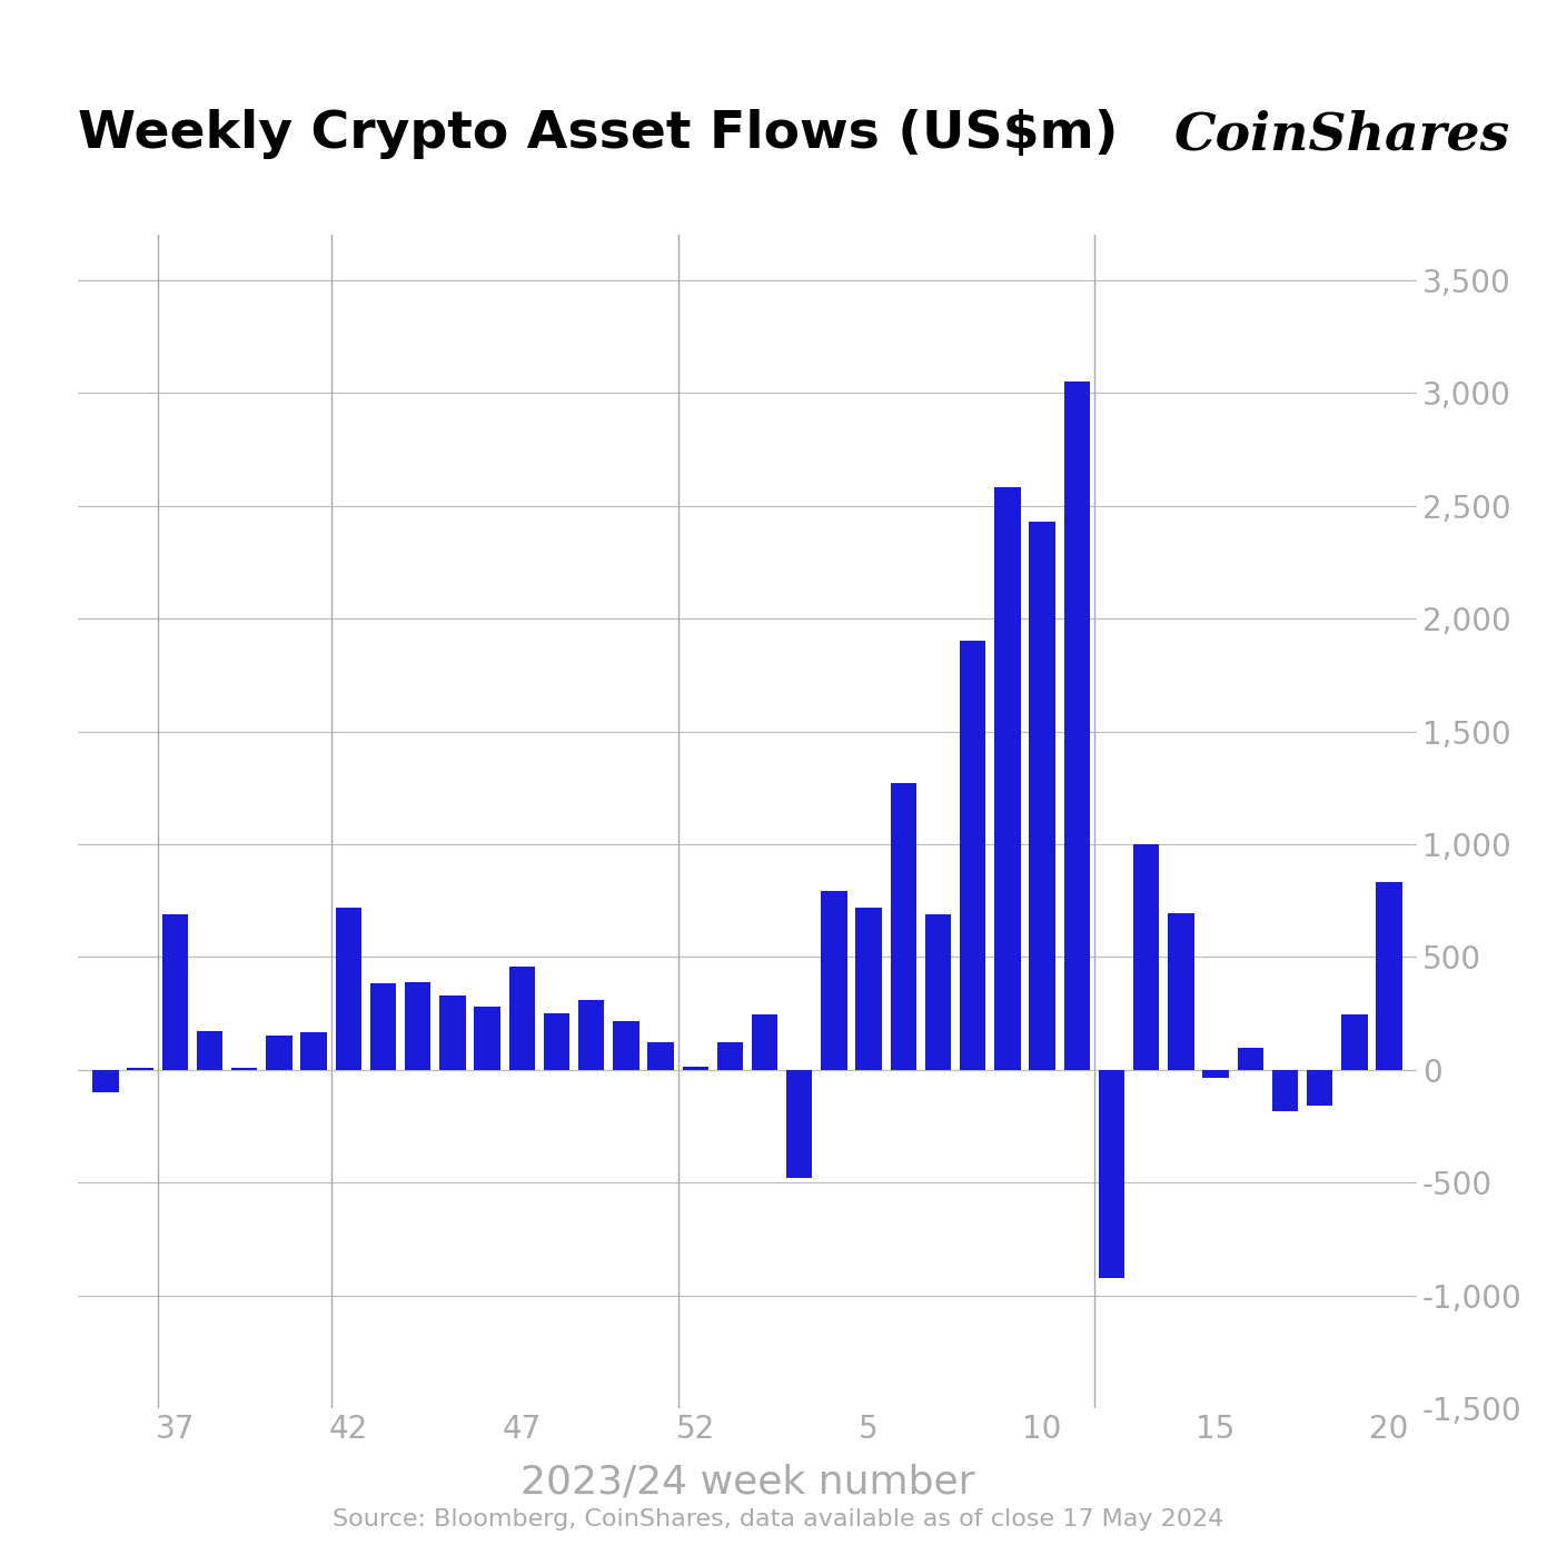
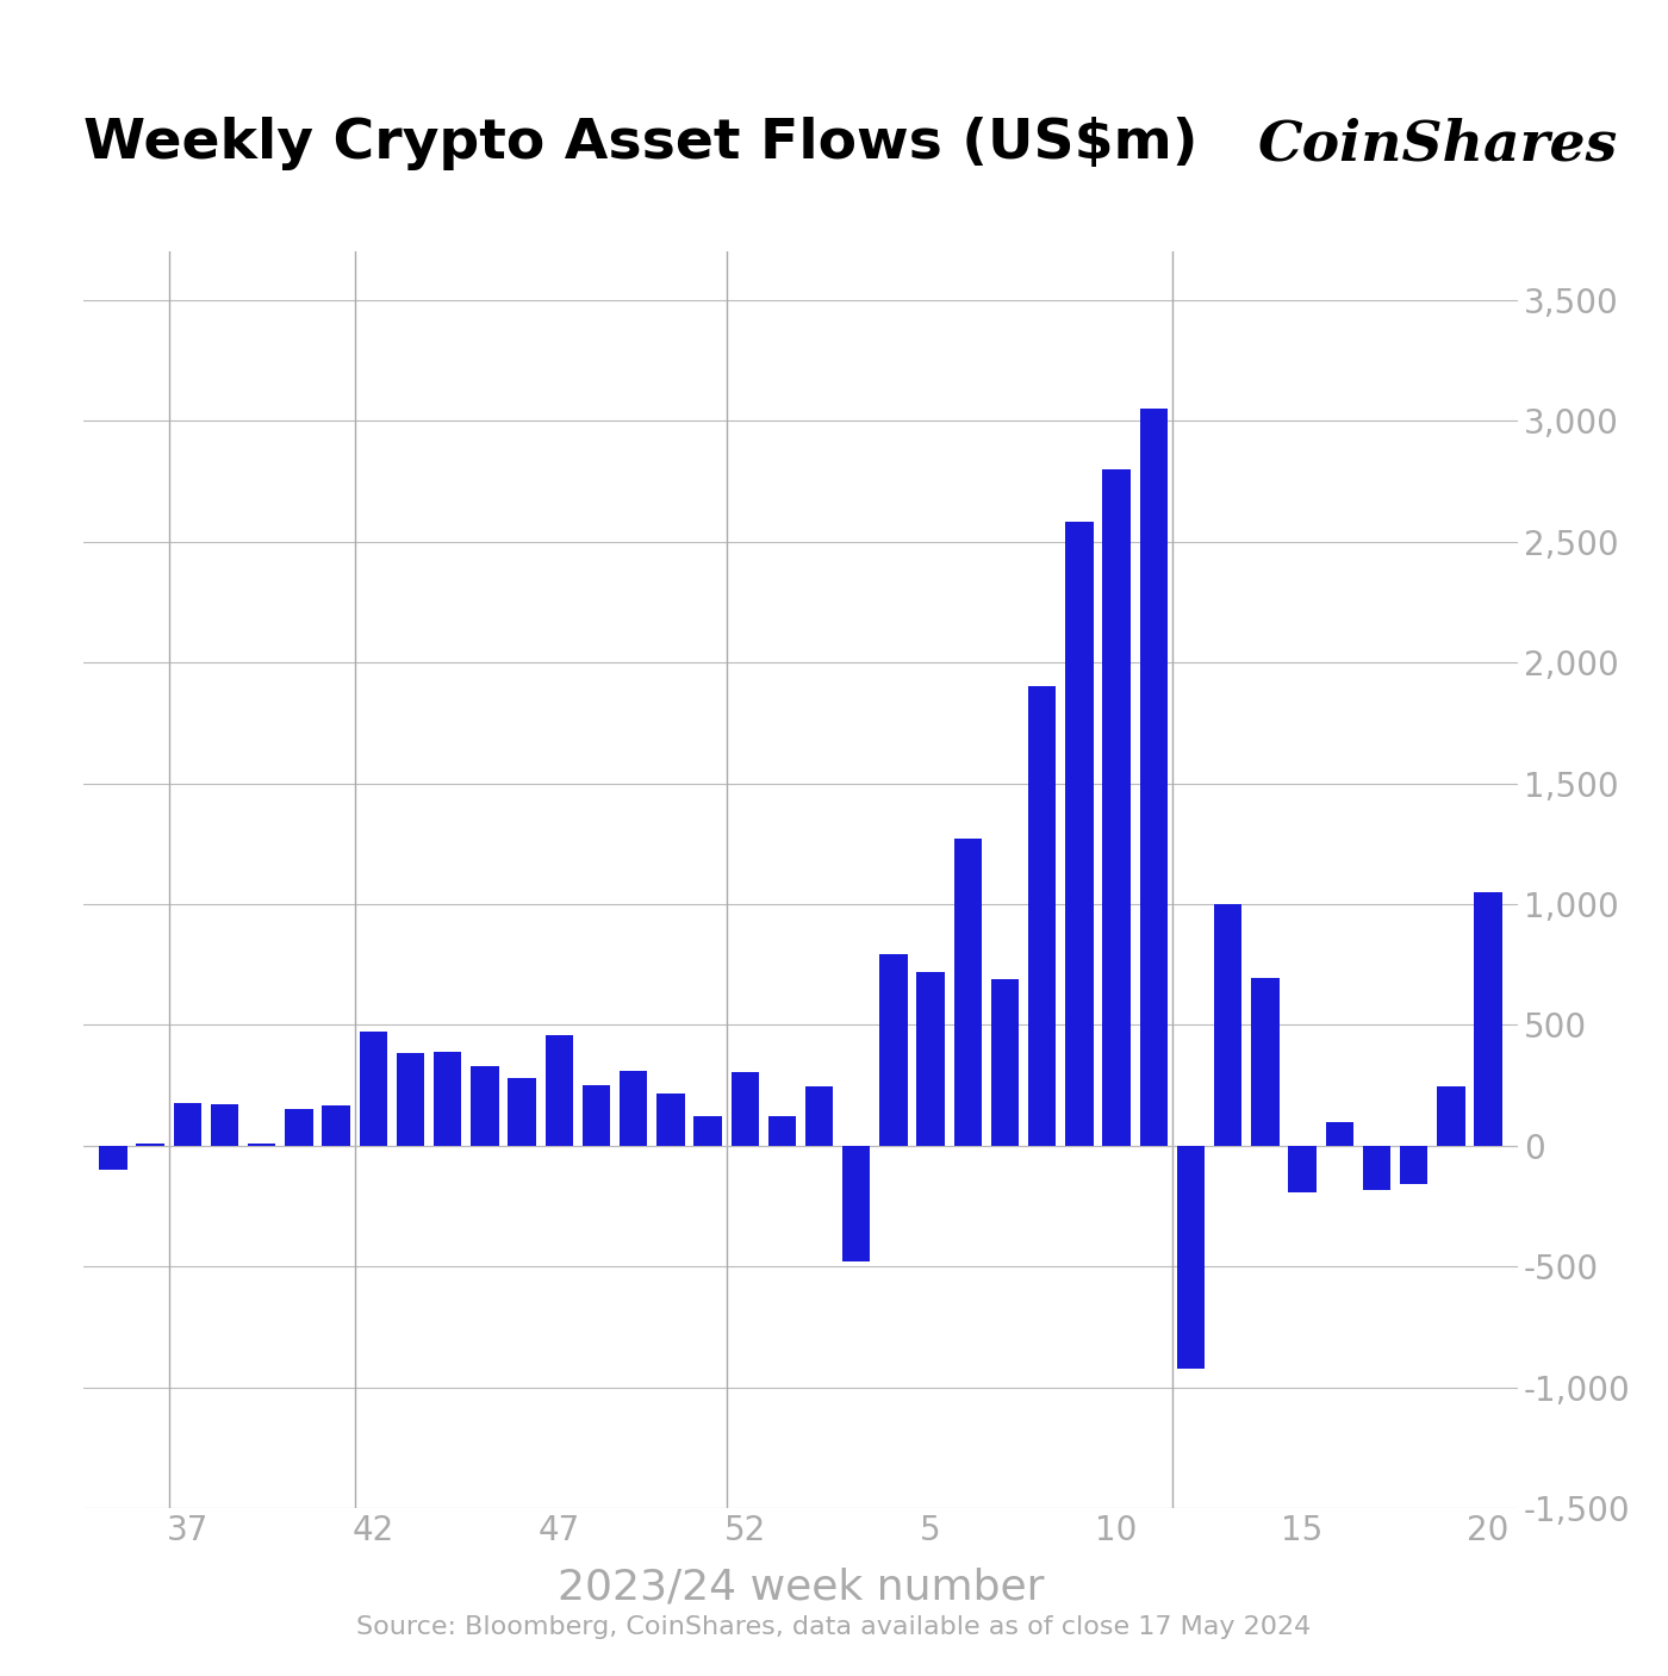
37: 690 -> 175
42: 720 -> 475
52: 15 -> 305
10: 2,430 -> 2,800
15: -35 -> -195
20: 830 -> 1,050
